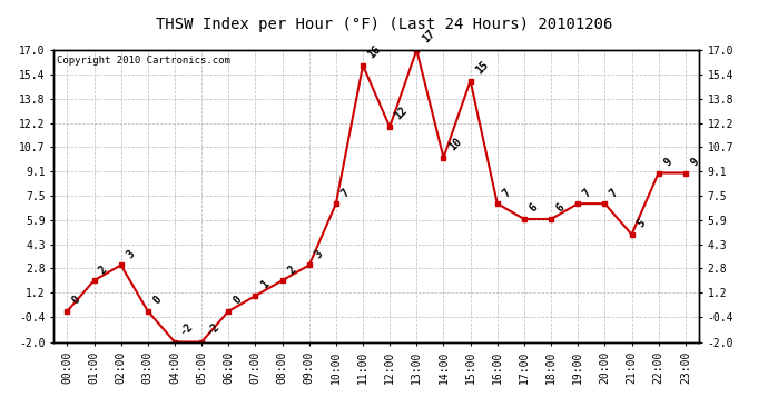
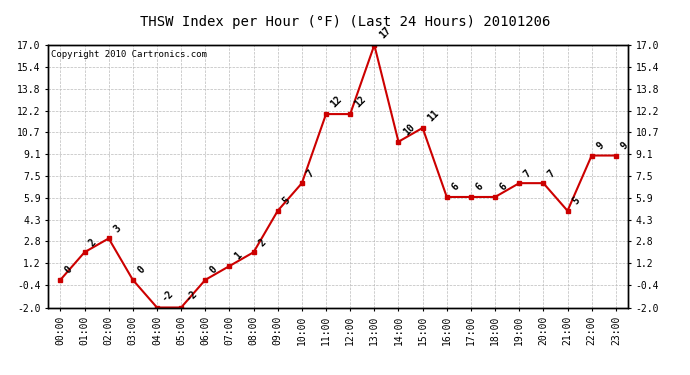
09:00: 3 -> 5
11:00: 16 -> 12
15:00: 15 -> 11
16:00: 7 -> 6
